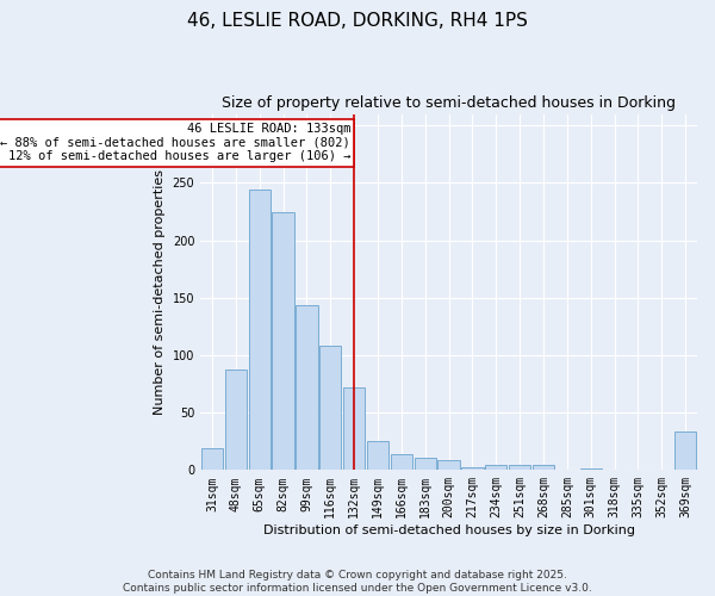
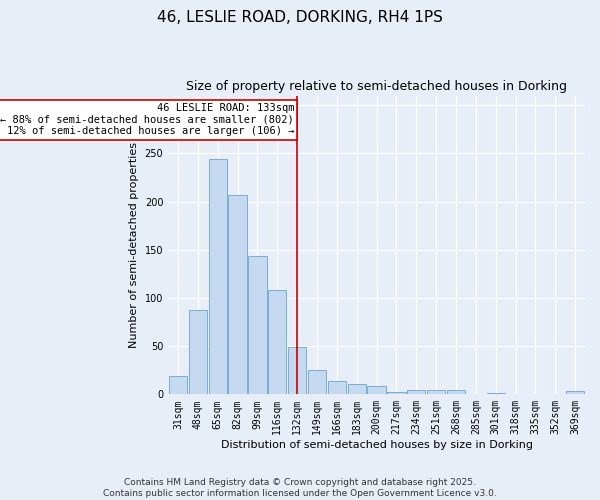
82sqm: 224 -> 207
132sqm: 72 -> 49
369sqm: 34 -> 3
